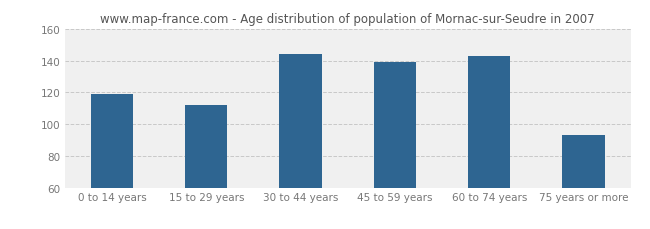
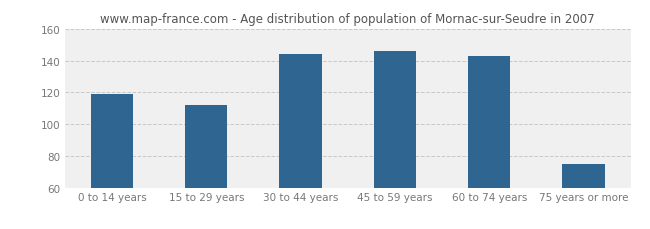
45 to 59 years: 139 -> 146
75 years or more: 93 -> 75
